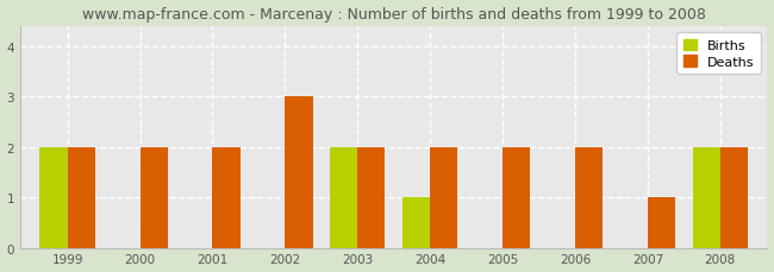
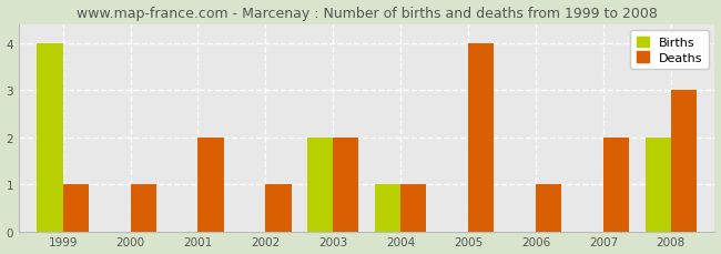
Births/1999: 2 -> 4
Deaths/1999: 2 -> 1
Deaths/2000: 2 -> 1
Deaths/2002: 3 -> 1
Deaths/2004: 2 -> 1
Deaths/2005: 2 -> 4
Deaths/2006: 2 -> 1
Deaths/2007: 1 -> 2
Deaths/2008: 2 -> 3
